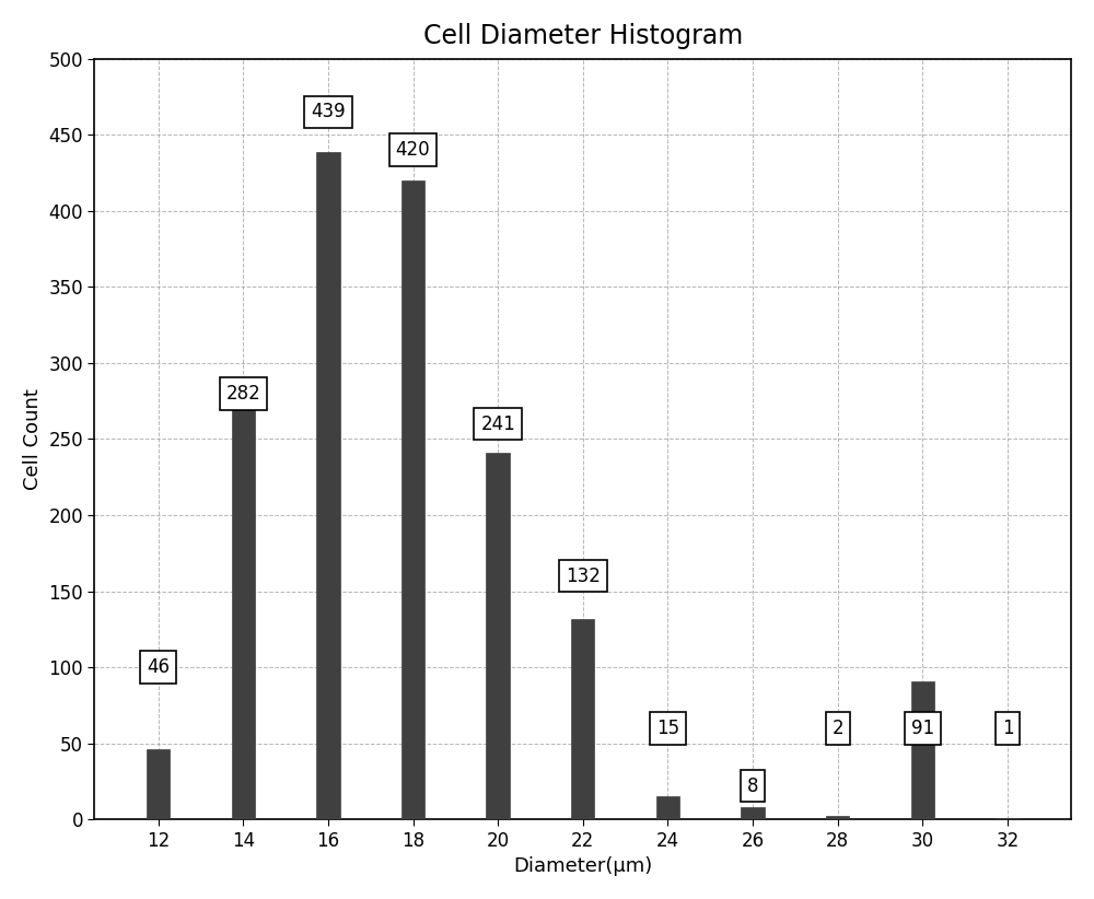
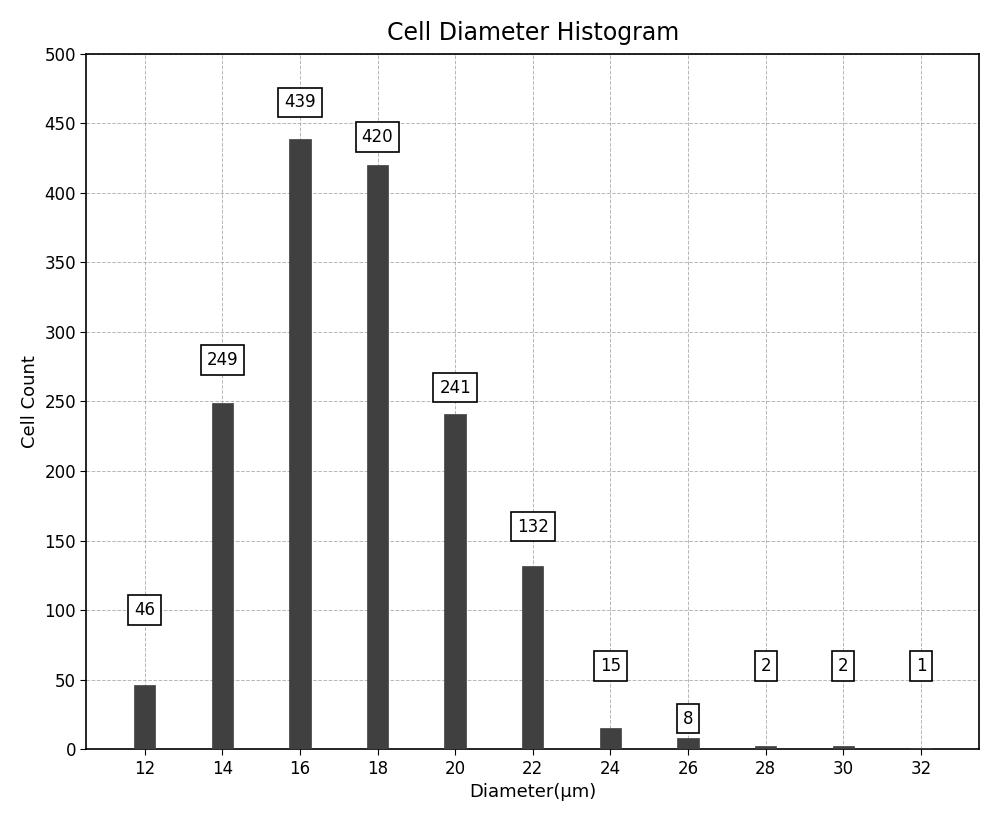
14: 282 -> 249
30: 91 -> 2
